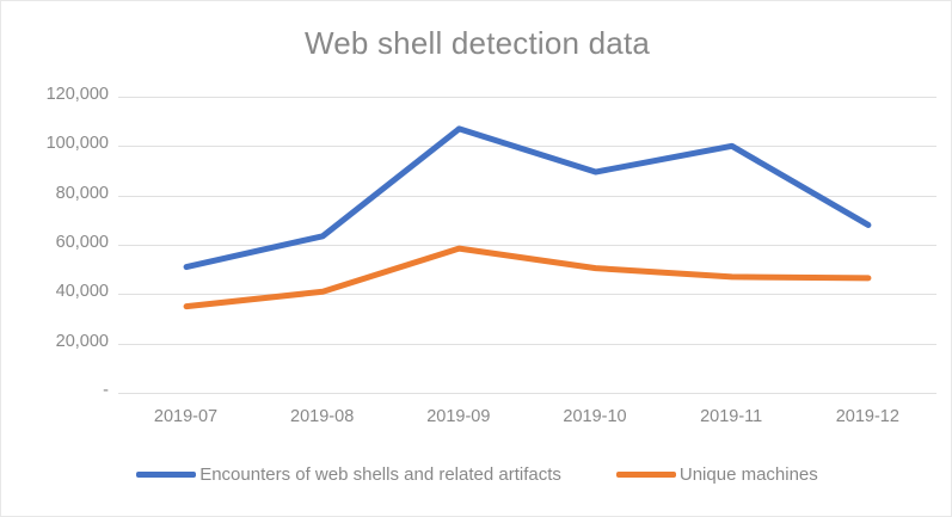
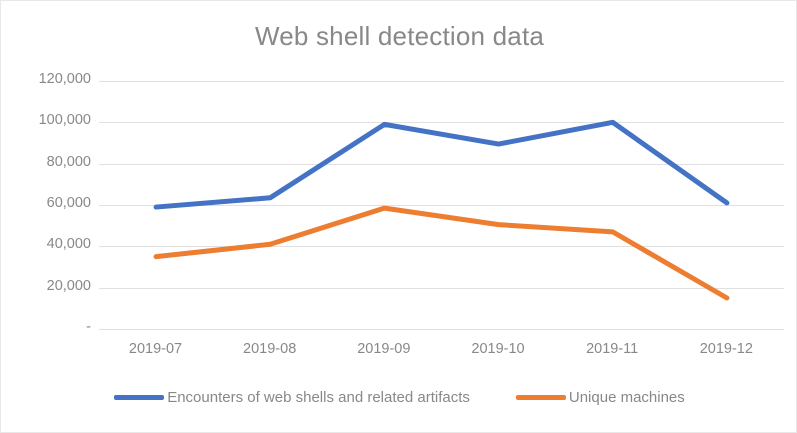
Encounters of web shells and related artifacts/2019-07: 51000 -> 59000
Encounters of web shells and related artifacts/2019-09: 107000 -> 99000
Encounters of web shells and related artifacts/2019-12: 68000 -> 61000
Unique machines/2019-12: 46000 -> 15000
